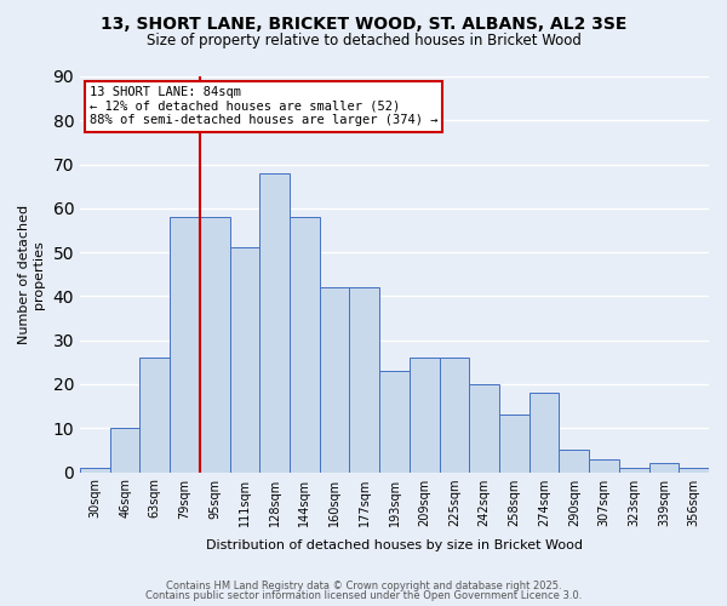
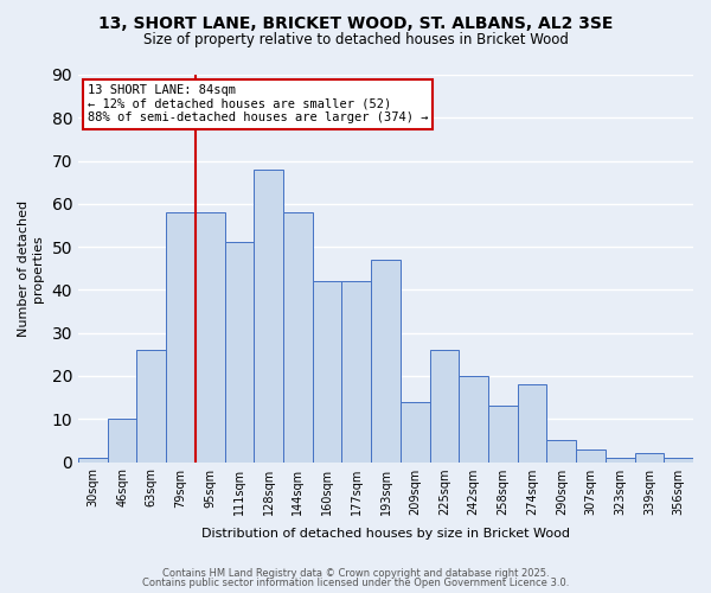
193sqm: 23 -> 47
209sqm: 26 -> 14
